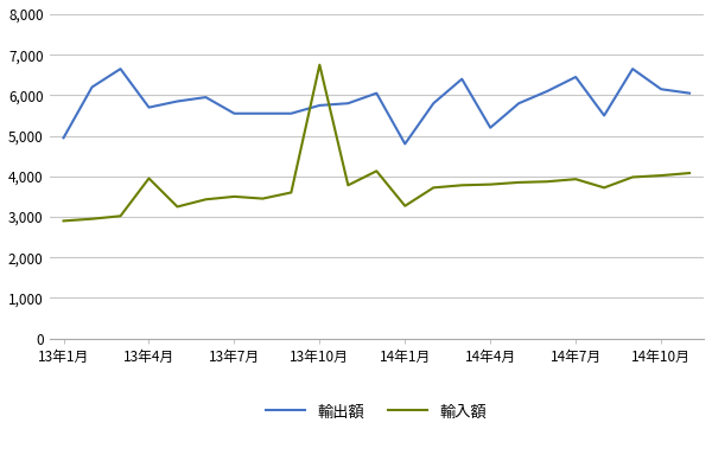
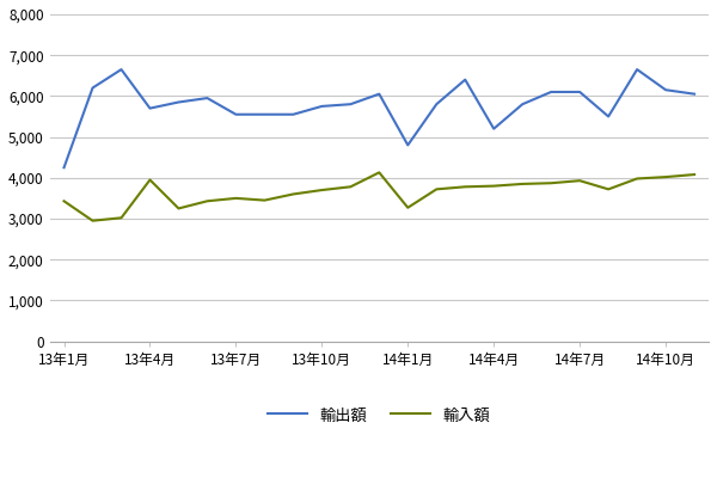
輸出額/13年1月: 4,950 -> 4,250
輸入額/13年1月: 2,900 -> 3,430
輸入額/13年10月: 6,750 -> 3,700
輸出額/14年7月: 6,450 -> 6,100
